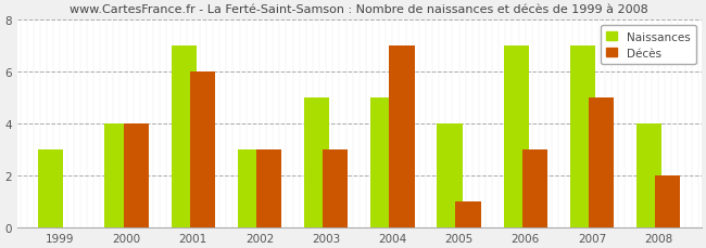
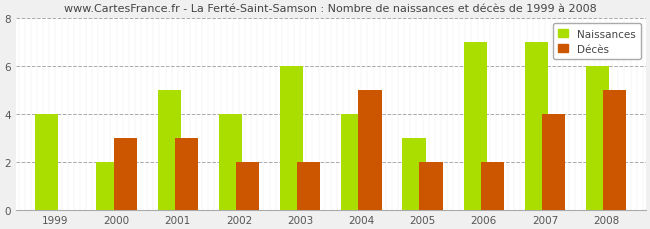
Naissances/1999: 3 -> 4
Naissances/2000: 4 -> 2
Décès/2000: 4 -> 3
Naissances/2001: 7 -> 5
Décès/2001: 6 -> 3
Naissances/2002: 3 -> 4
Décès/2002: 3 -> 2
Naissances/2003: 5 -> 6
Décès/2003: 3 -> 2
Naissances/2004: 5 -> 4
Décès/2004: 7 -> 5
Naissances/2005: 4 -> 3
Décès/2005: 1 -> 2
Décès/2006: 3 -> 2
Décès/2007: 5 -> 4
Naissances/2008: 4 -> 6
Décès/2008: 2 -> 5
